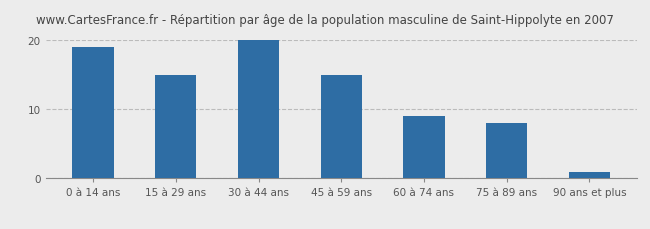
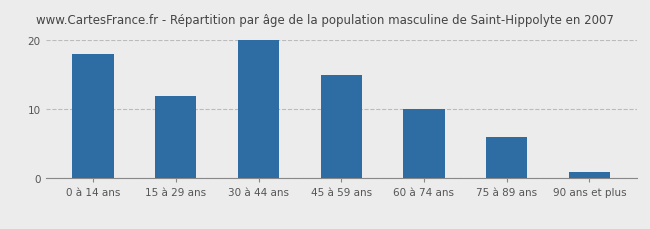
0 à 14 ans: 19 -> 18
15 à 29 ans: 15 -> 12
60 à 74 ans: 9 -> 10
75 à 89 ans: 8 -> 6
